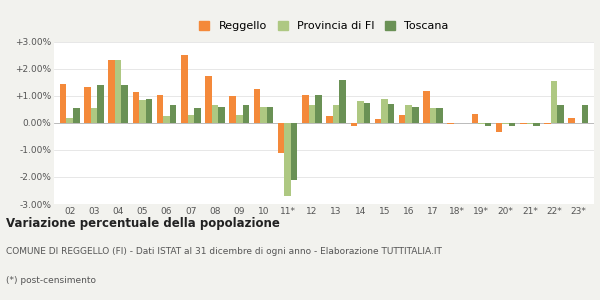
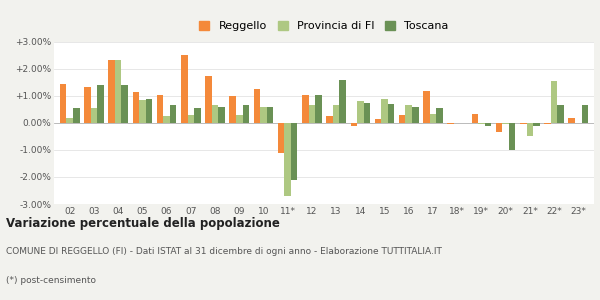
Provincia di FI/17: 0.55% -> 0.35%
Toscana/20*: -0.10% -> -1.00%
Provincia di FI/21*: -0.05% -> -0.50%
